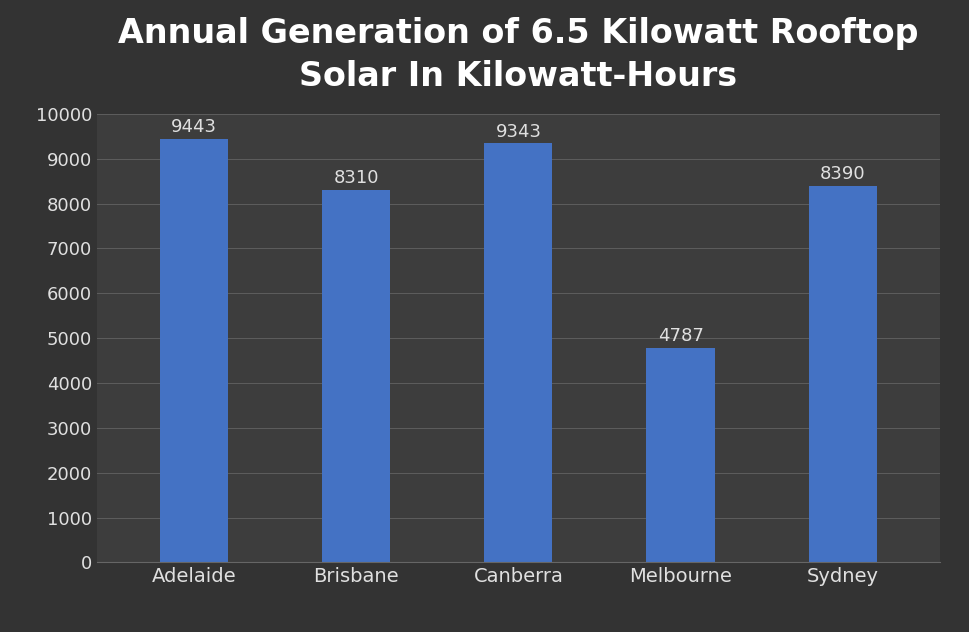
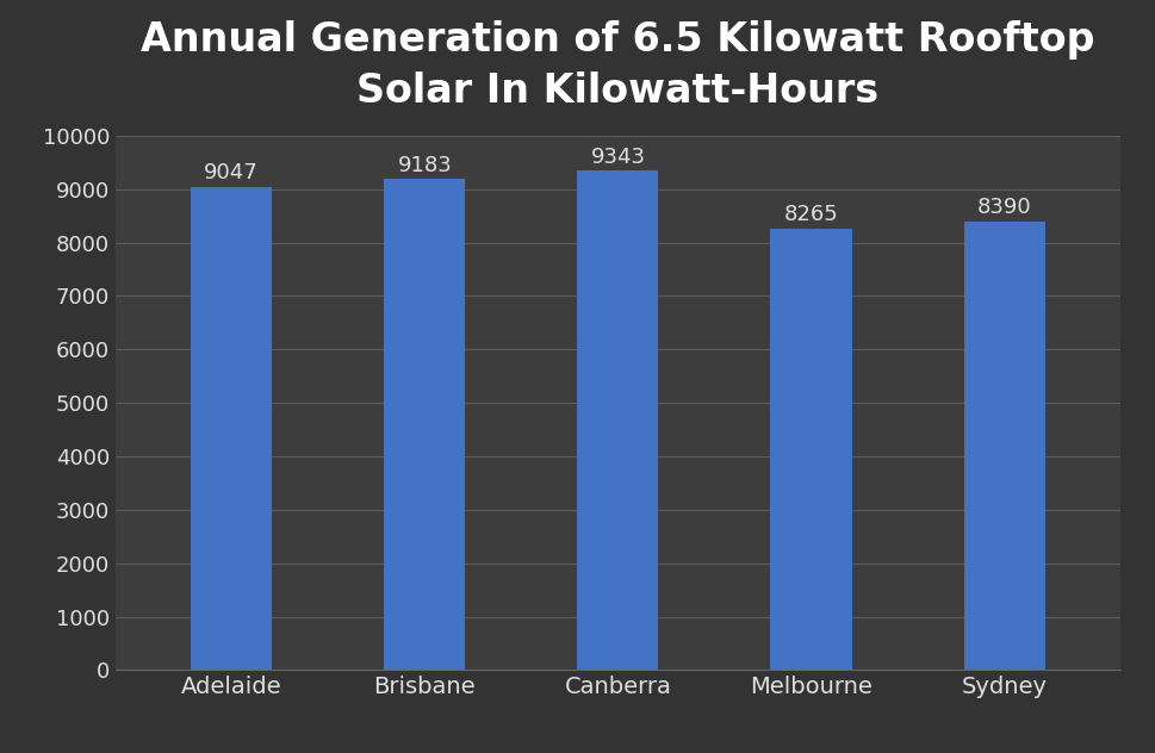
Adelaide: 9443 -> 9047
Brisbane: 8310 -> 9183
Melbourne: 4787 -> 8265
